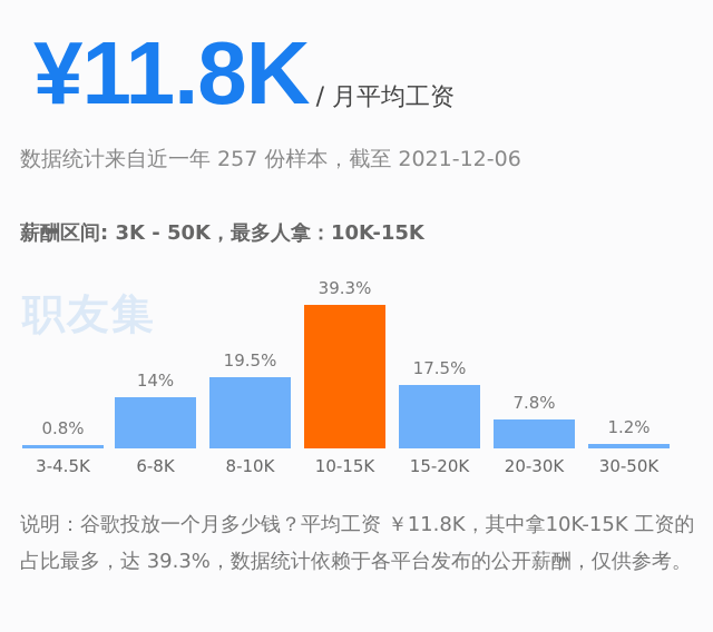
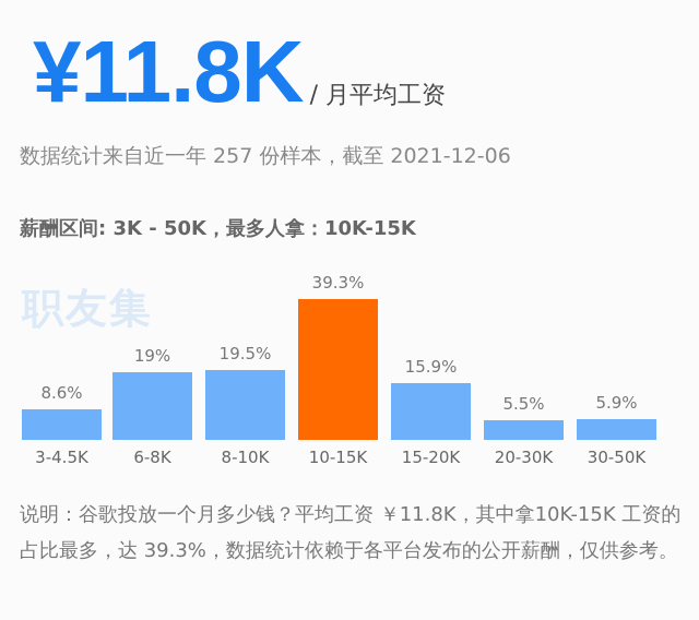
3-4.5K: 0.8% -> 8.6%
6-8K: 14% -> 19%
15-20K: 17.5% -> 15.9%
20-30K: 7.8% -> 5.5%
30-50K: 1.2% -> 5.9%
